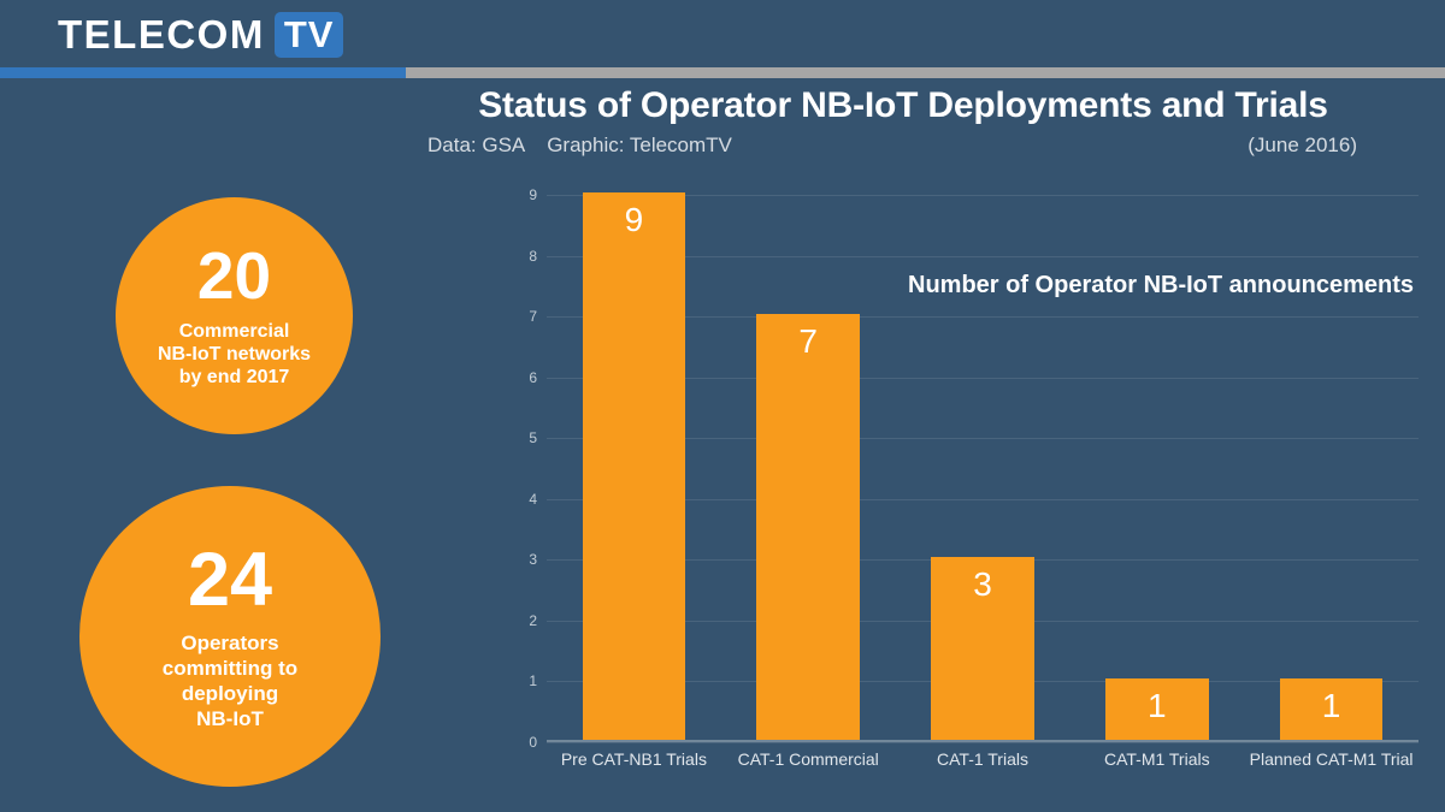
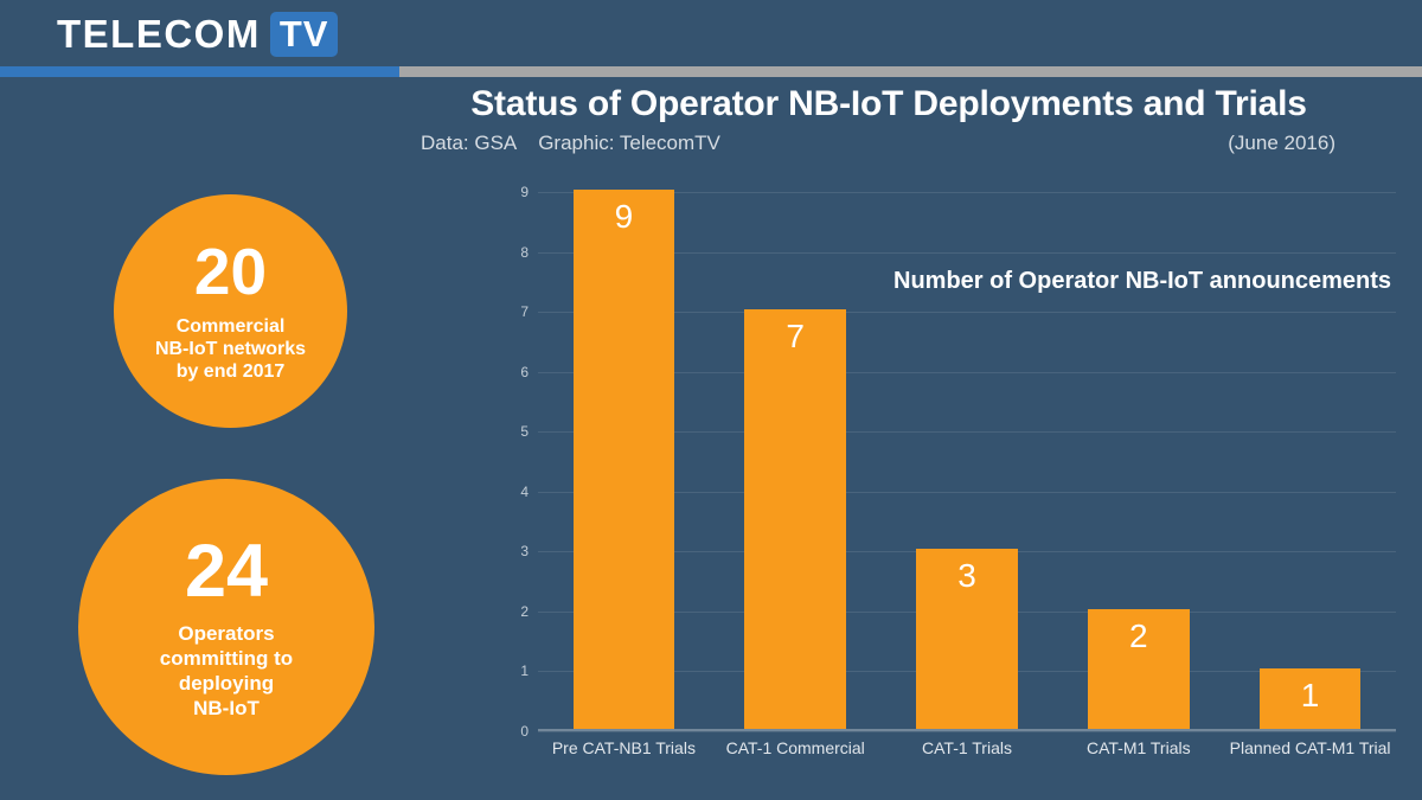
CAT-M1 Trials: 1 -> 2
